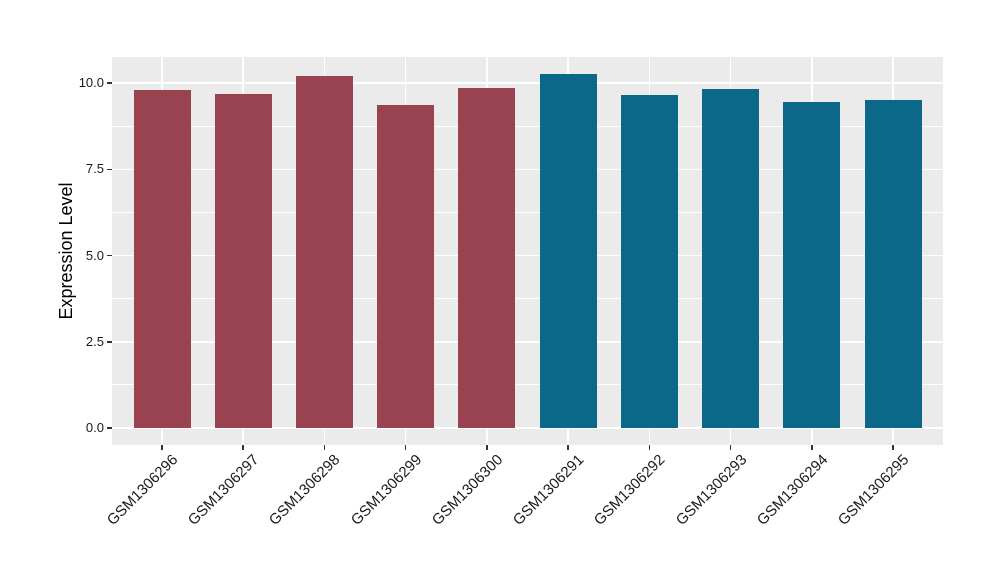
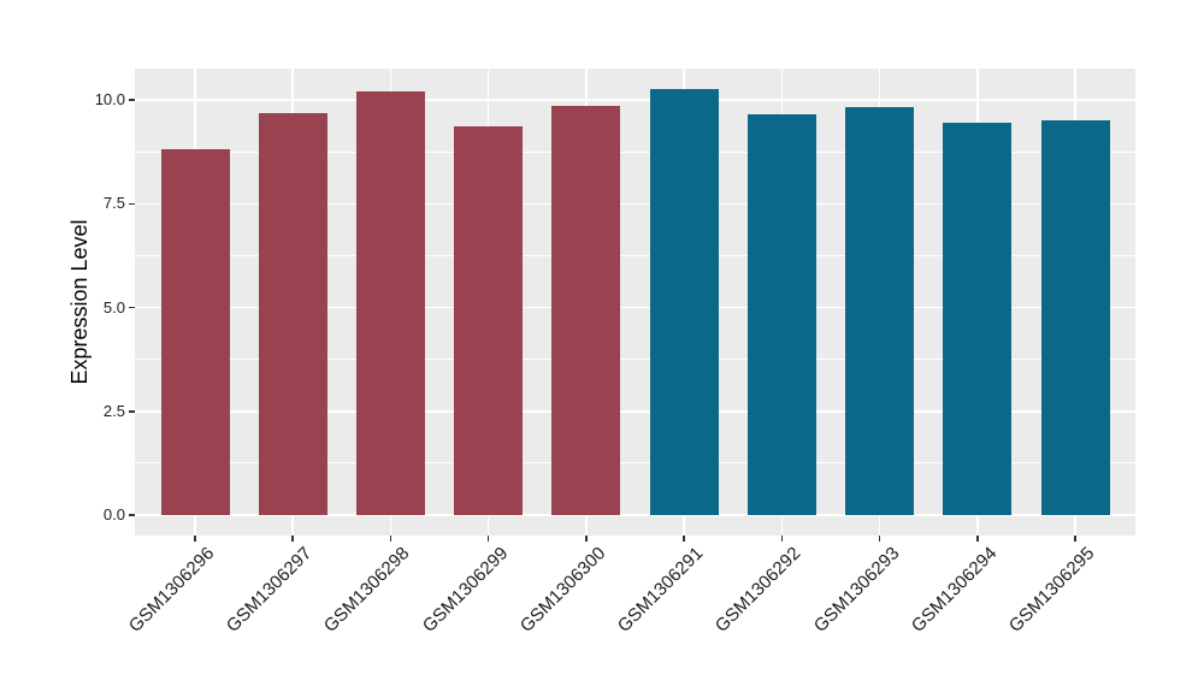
GSM1306296: 9.8 -> 8.8
